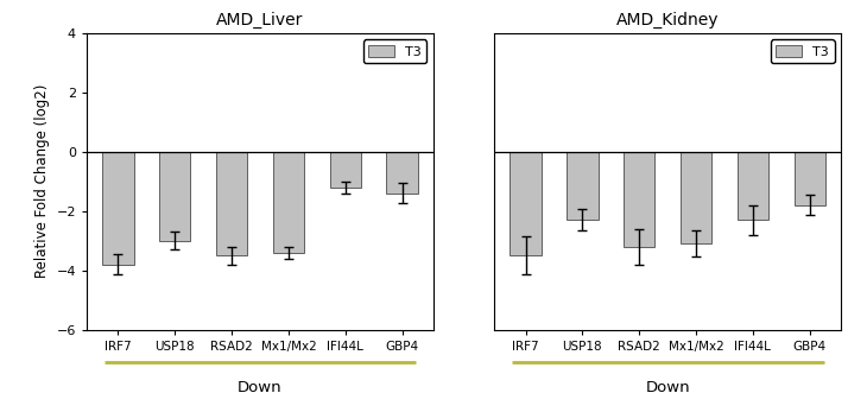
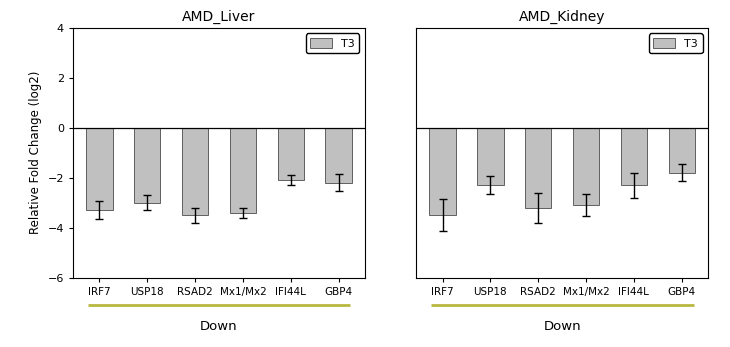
AMD_Liver/IRF7: -3.8 -> -3.3
AMD_Liver/IFI44L: -1.2 -> -2.1
AMD_Liver/GBP4: -1.4 -> -2.2
